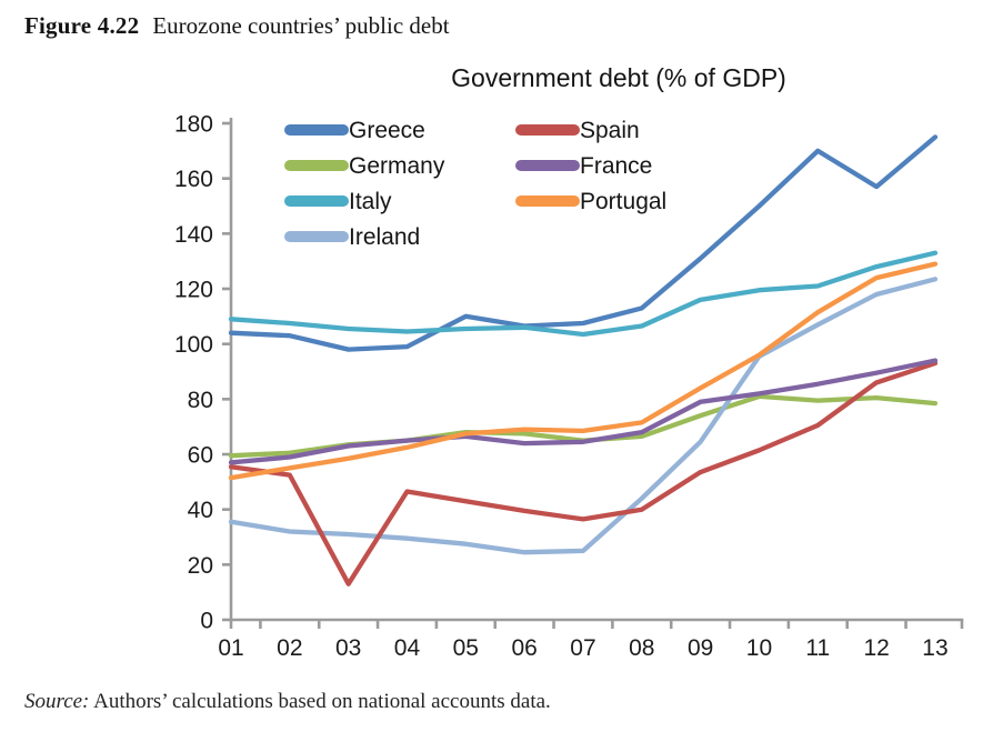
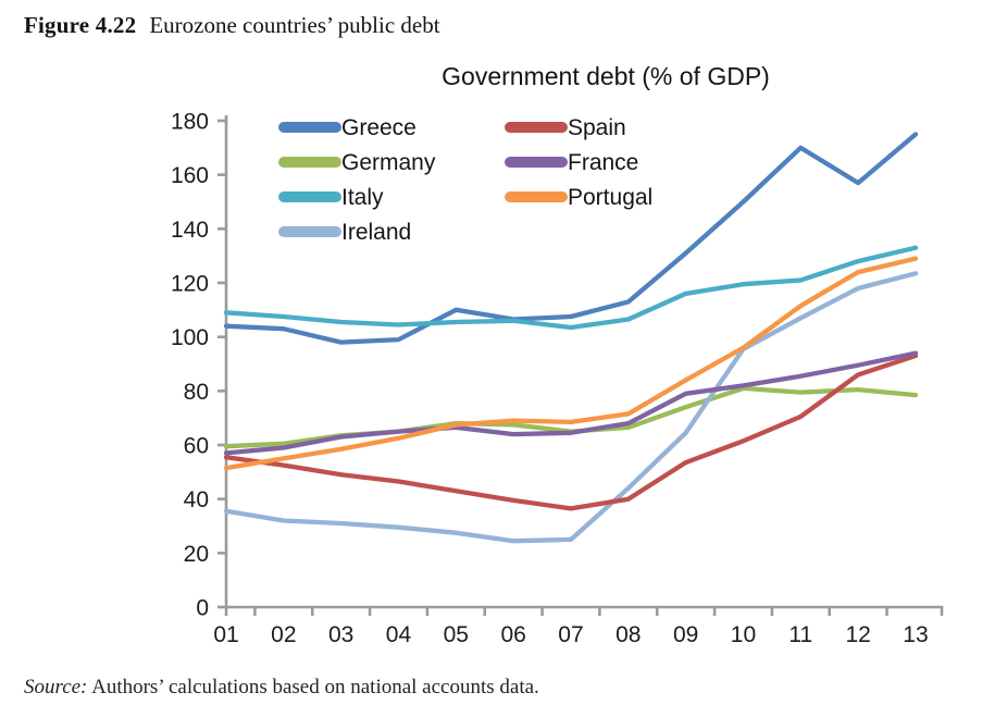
Spain/03: 13 -> 49
